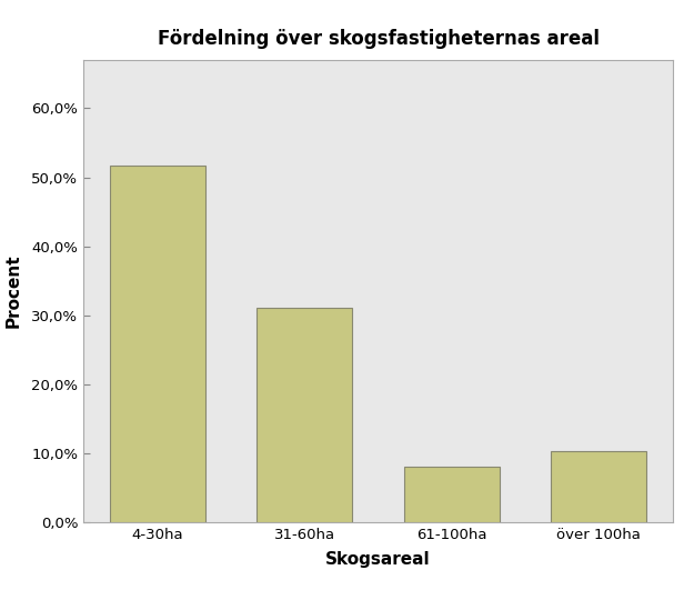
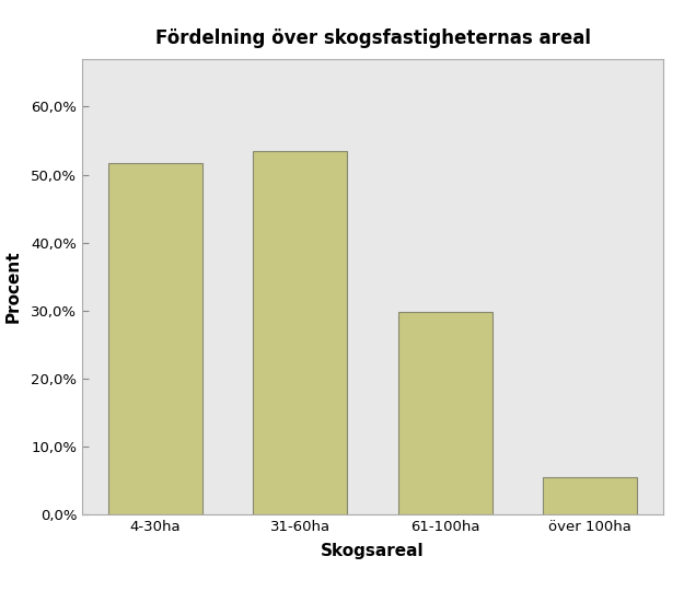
31-60ha: 31,0% -> 53,4%
61-100ha: 8,0% -> 29,8%
över 100ha: 10,3% -> 5,4%
